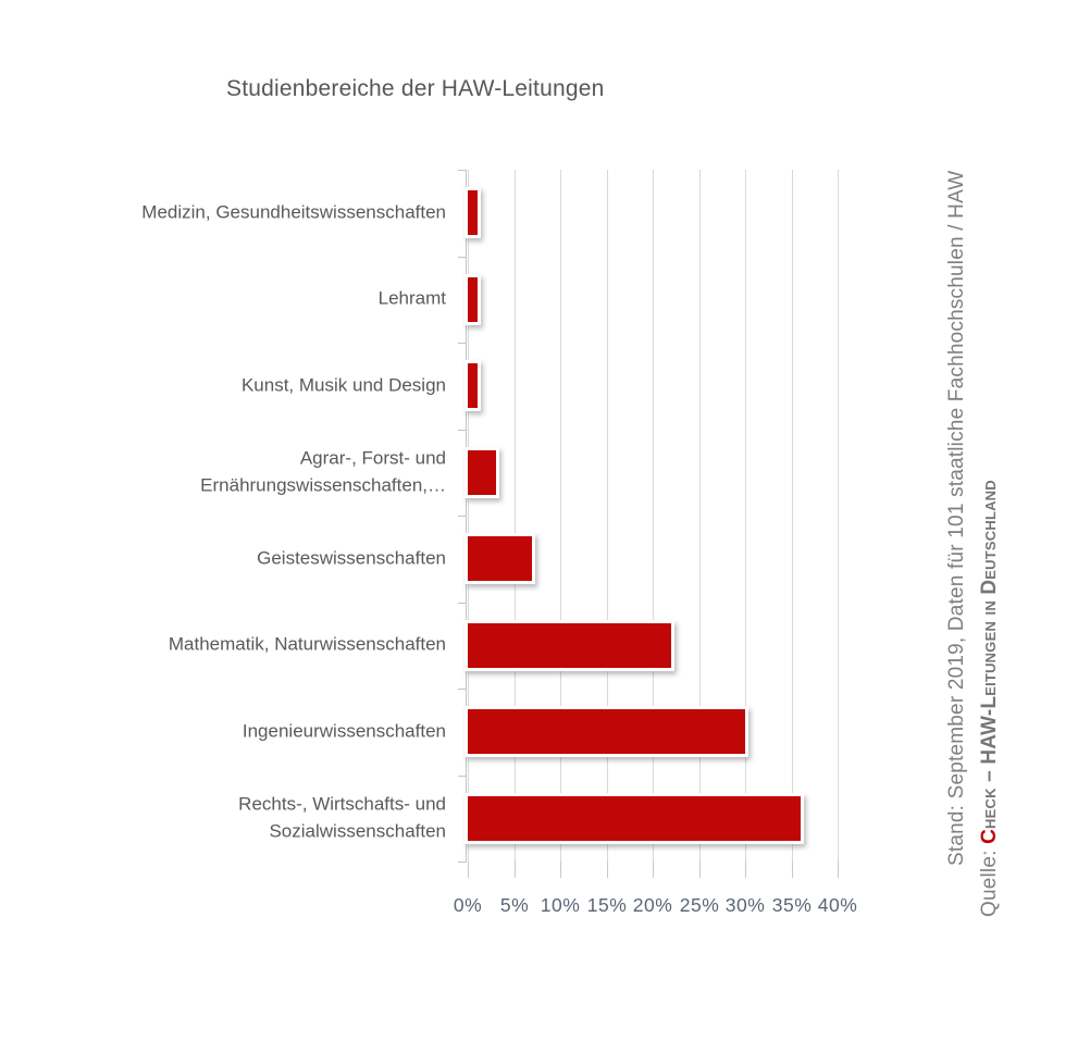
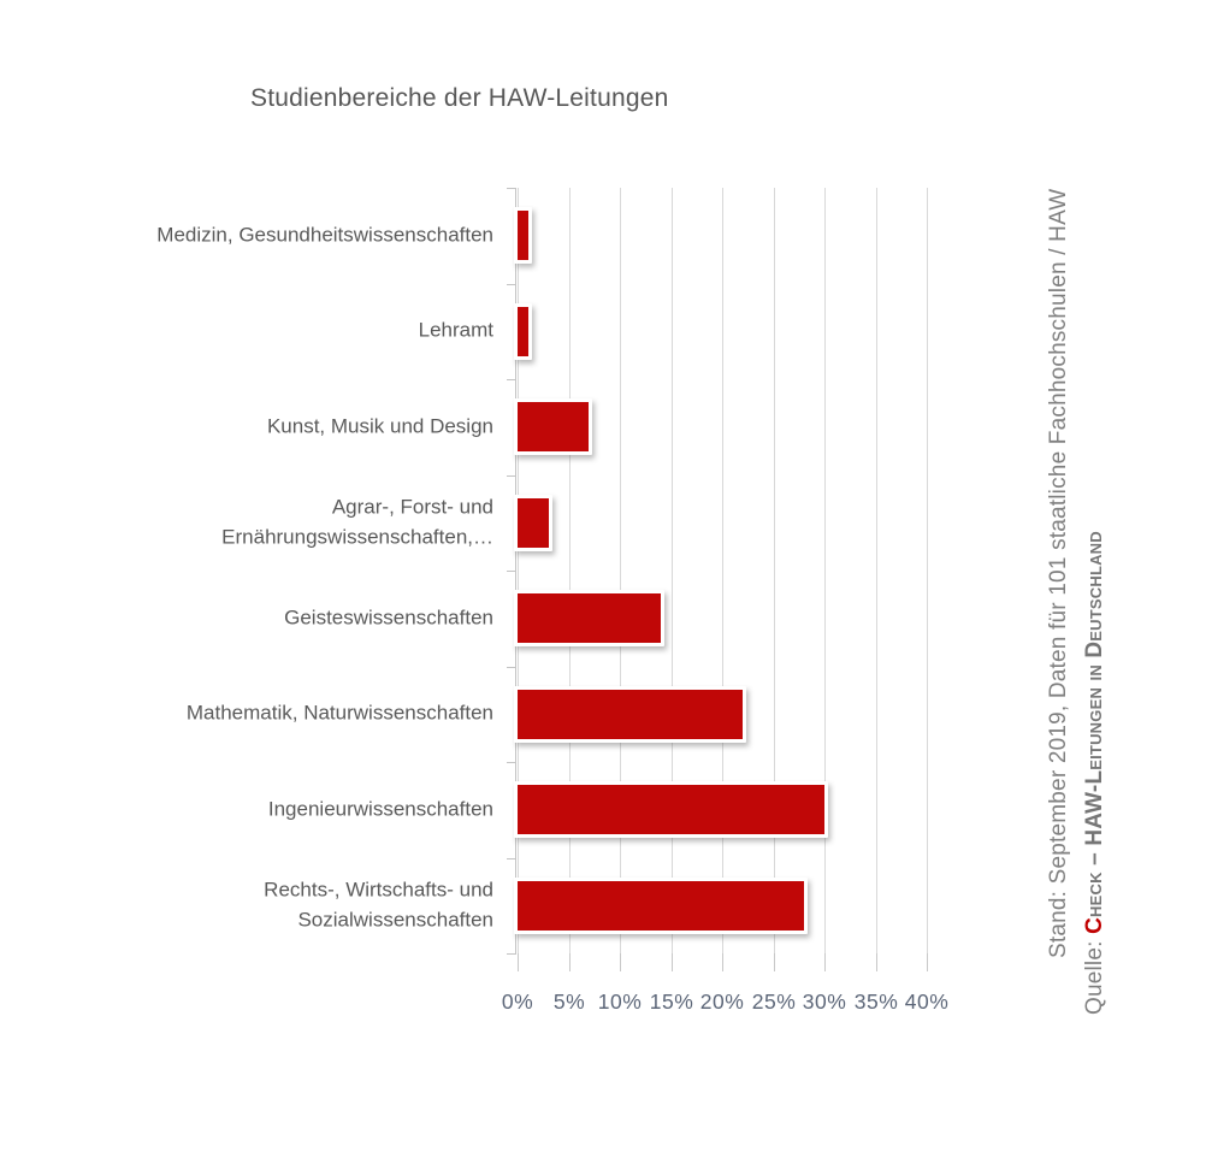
Kunst, Musik und Design: 1% -> 7%
Geisteswissenschaften: 7% -> 14%
Rechts-, Wirtschafts- und Sozialwissenschaften: 36% -> 28%
